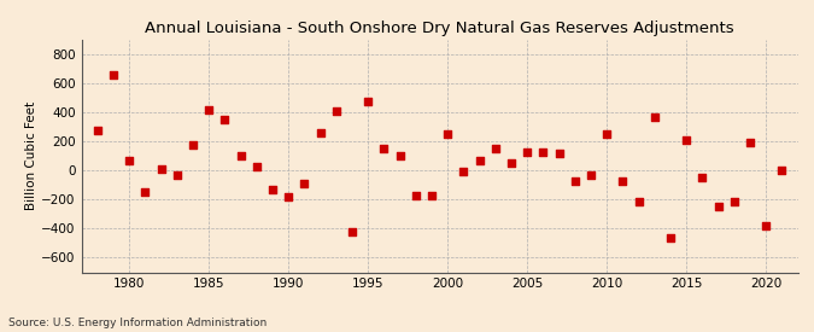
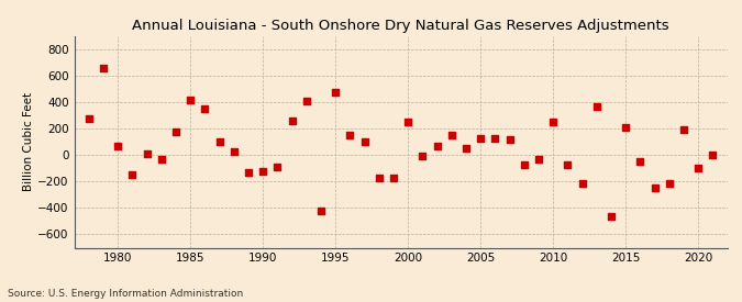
1990: -180 -> -120
2020: -380 -> -100
